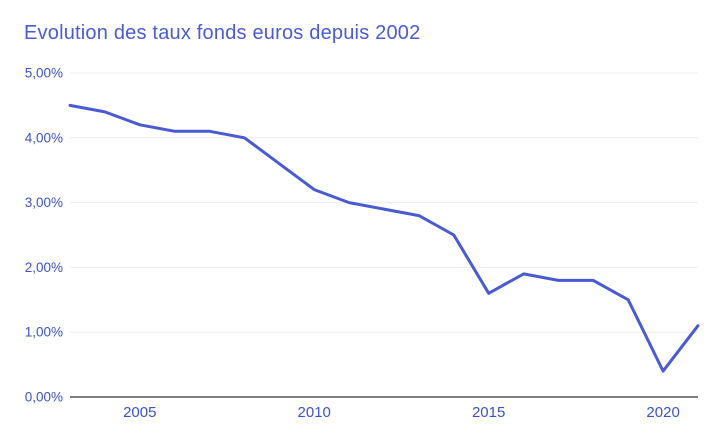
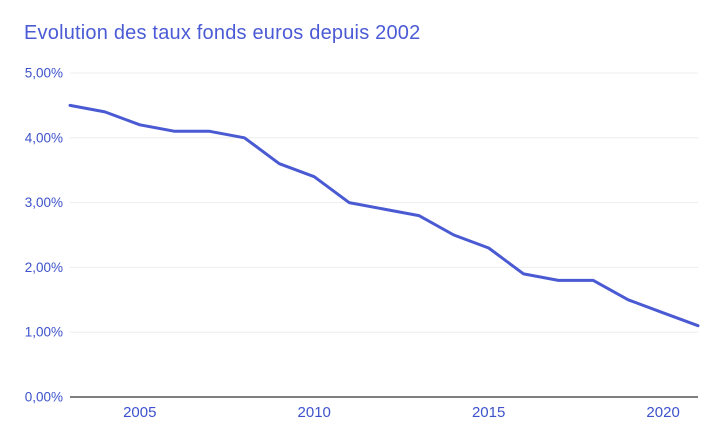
2010: 3,2% -> 3,4%
2015: 1,6% -> 2,3%
2020: 0,4% -> 1,3%
